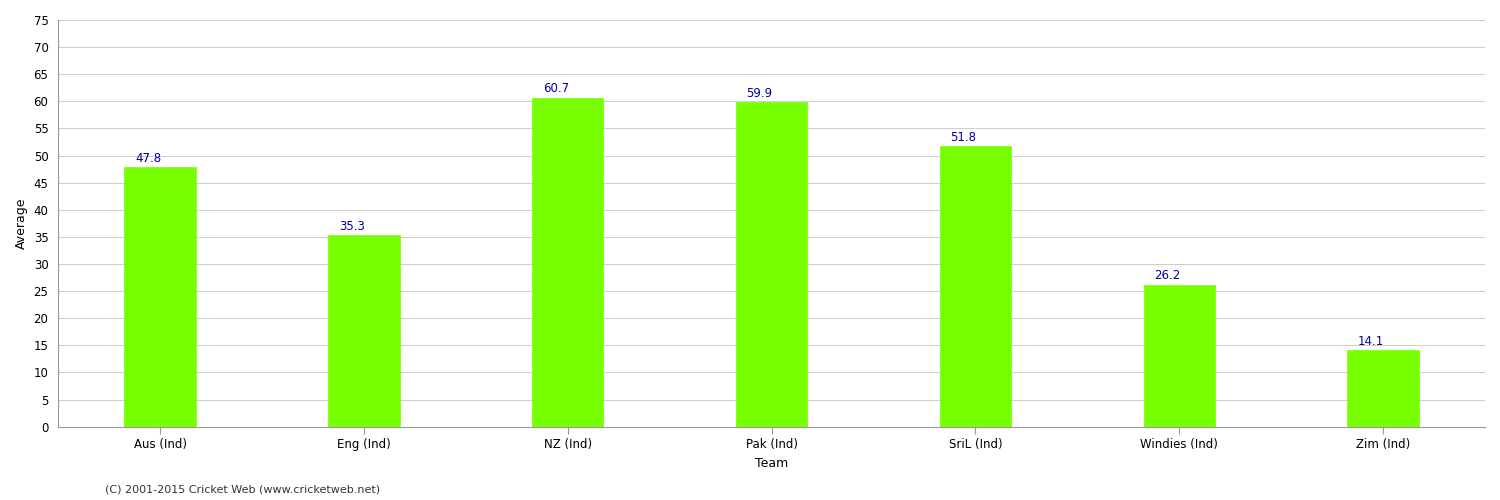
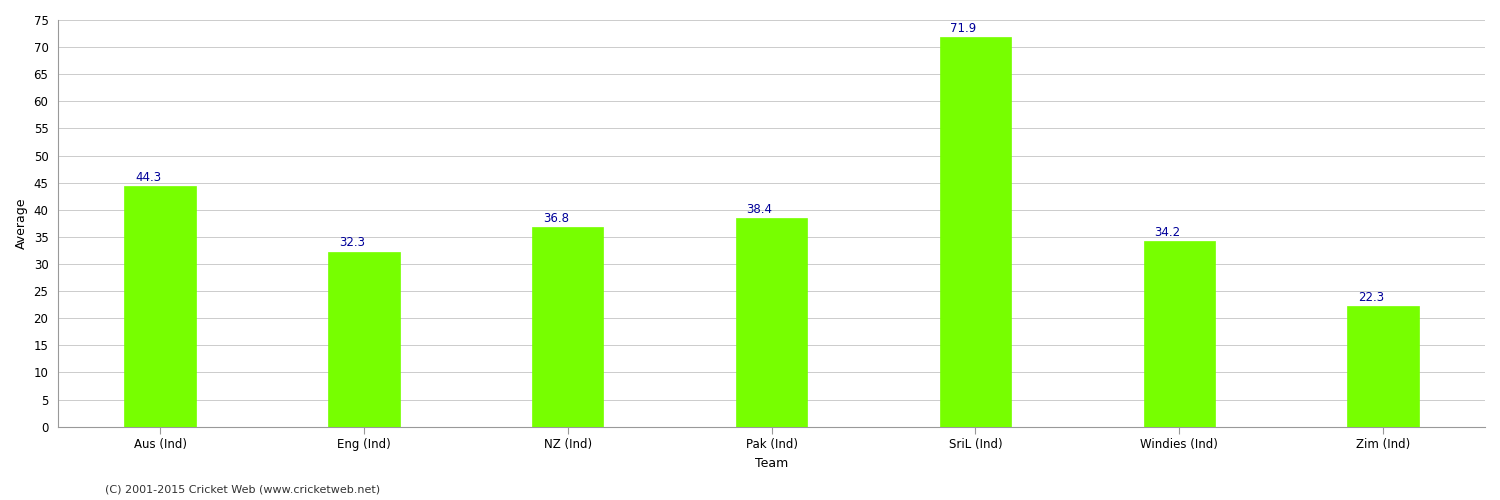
Aus (Ind): 47.8 -> 44.3
Eng (Ind): 35.3 -> 32.3
NZ (Ind): 60.7 -> 36.8
Pak (Ind): 59.9 -> 38.4
SriL (Ind): 51.8 -> 71.9
Windies (Ind): 26.2 -> 34.2
Zim (Ind): 14.1 -> 22.3
